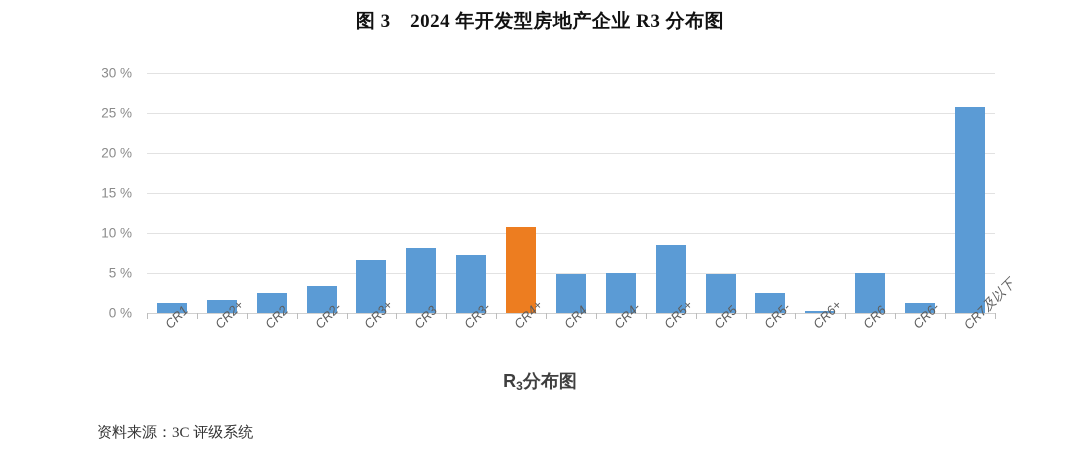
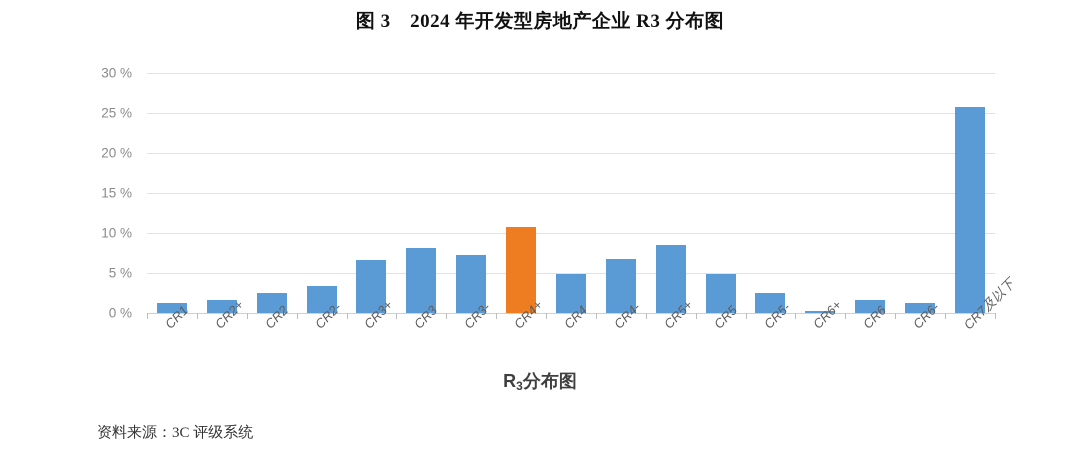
CR4-: 5% -> 7%
CR6: 5% -> 2%
